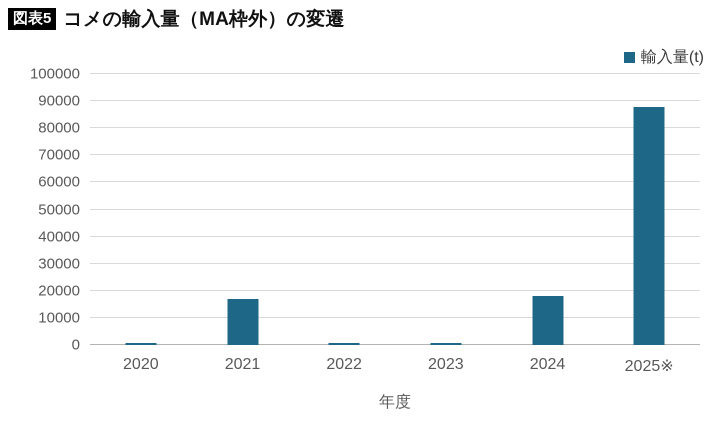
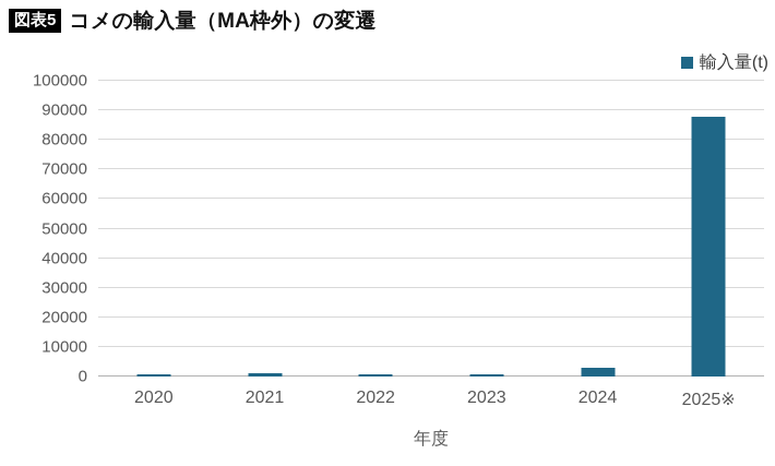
2021: 17000 -> 1000
2024: 18000 -> 3000
